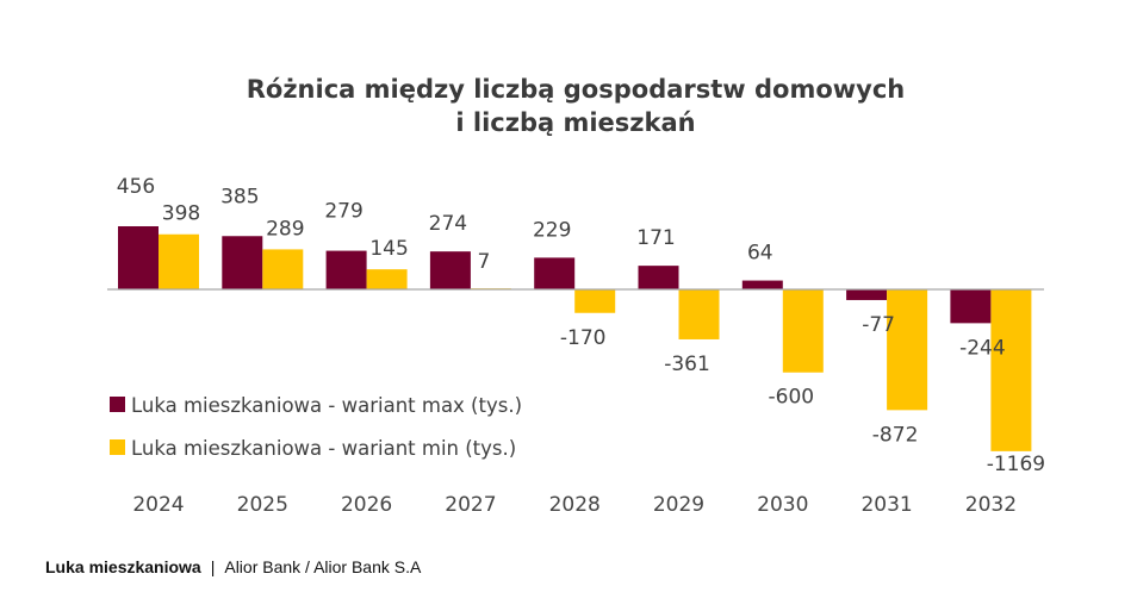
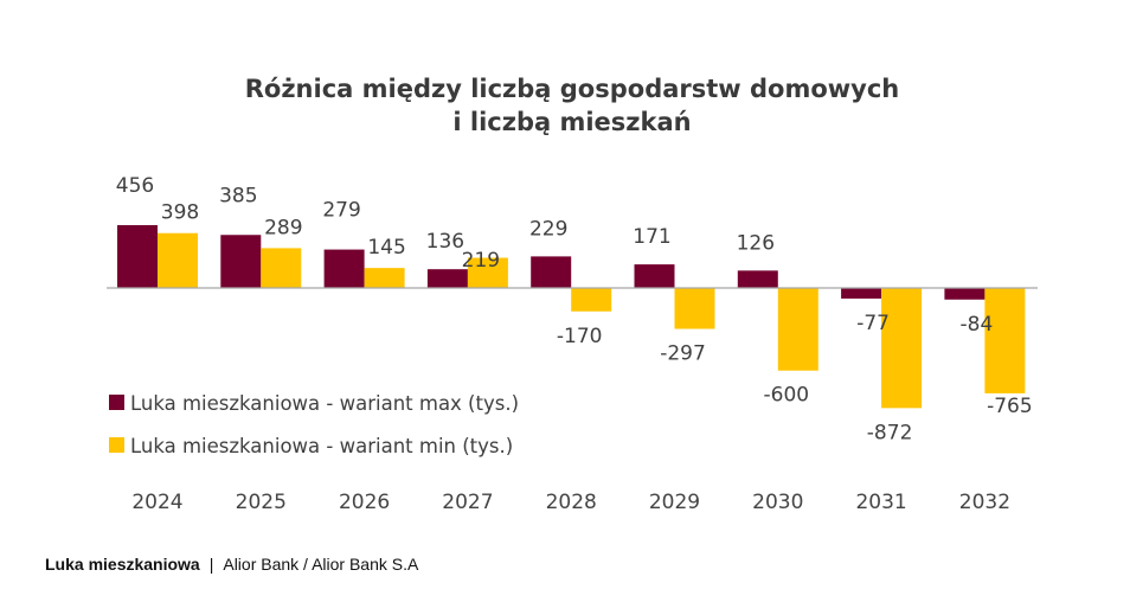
Luka mieszkaniowa - wariant max (tys.)/2027: 274 -> 136
Luka mieszkaniowa - wariant min (tys.)/2027: 7 -> 219
Luka mieszkaniowa - wariant min (tys.)/2029: -361 -> -297
Luka mieszkaniowa - wariant max (tys.)/2030: 64 -> 126
Luka mieszkaniowa - wariant max (tys.)/2032: -244 -> -84
Luka mieszkaniowa - wariant min (tys.)/2032: -1169 -> -765
